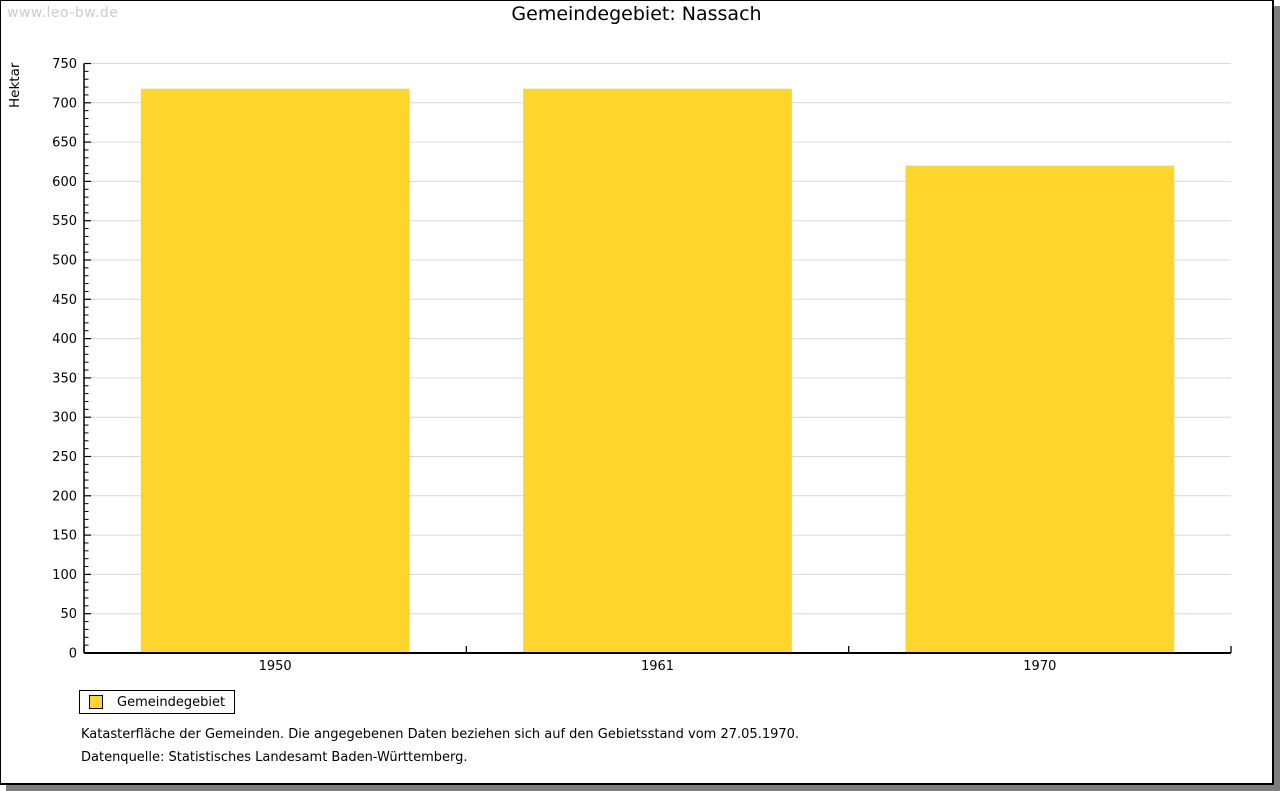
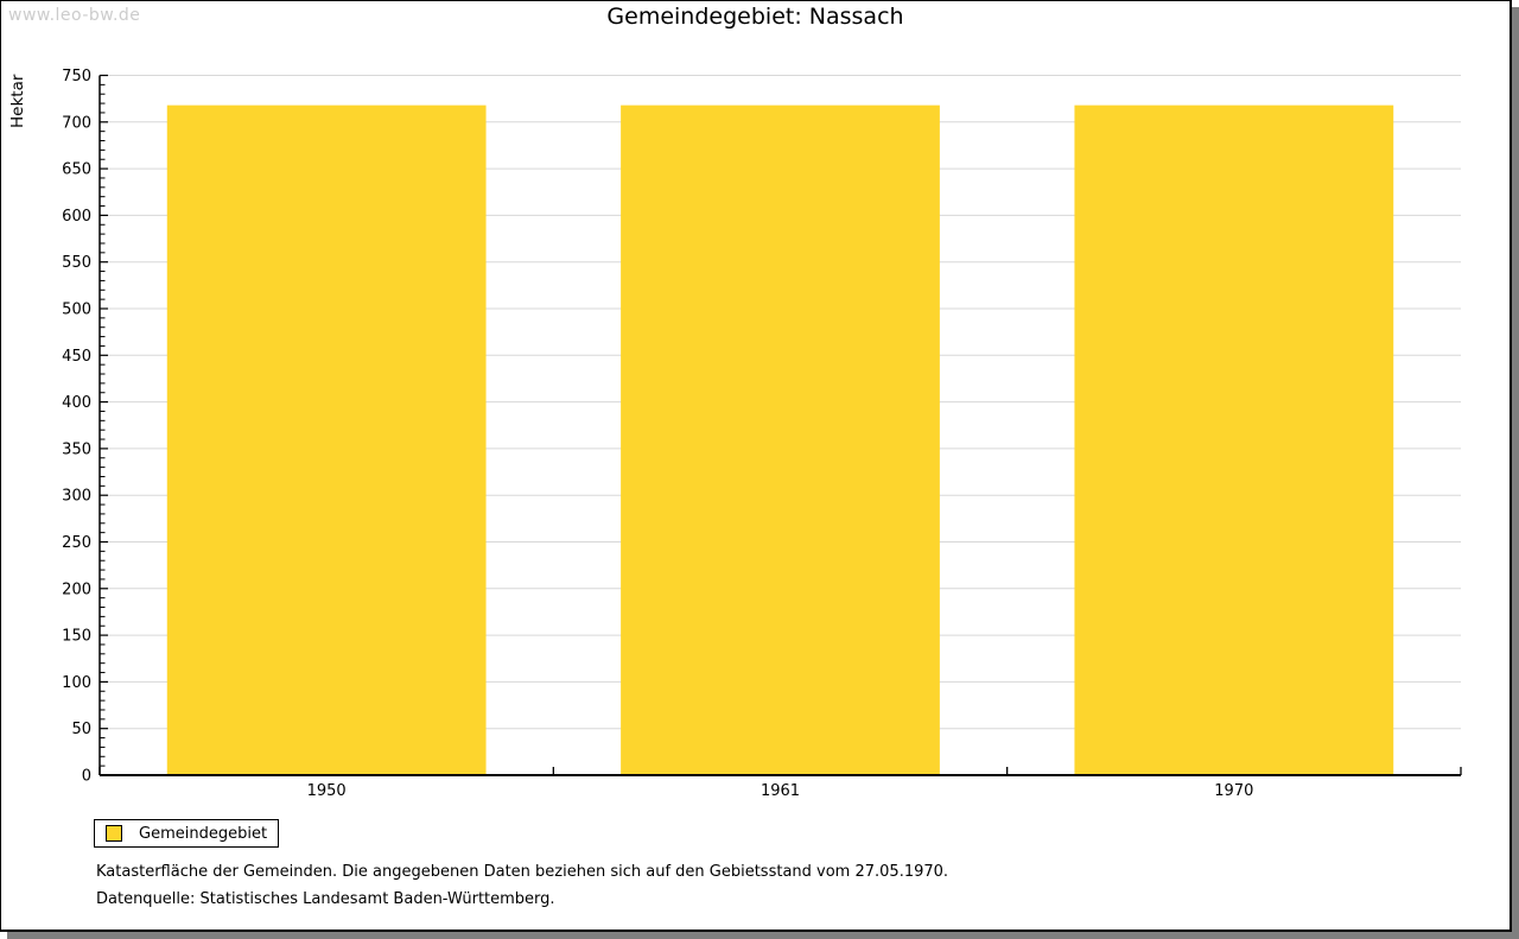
1970: 620 -> 720
